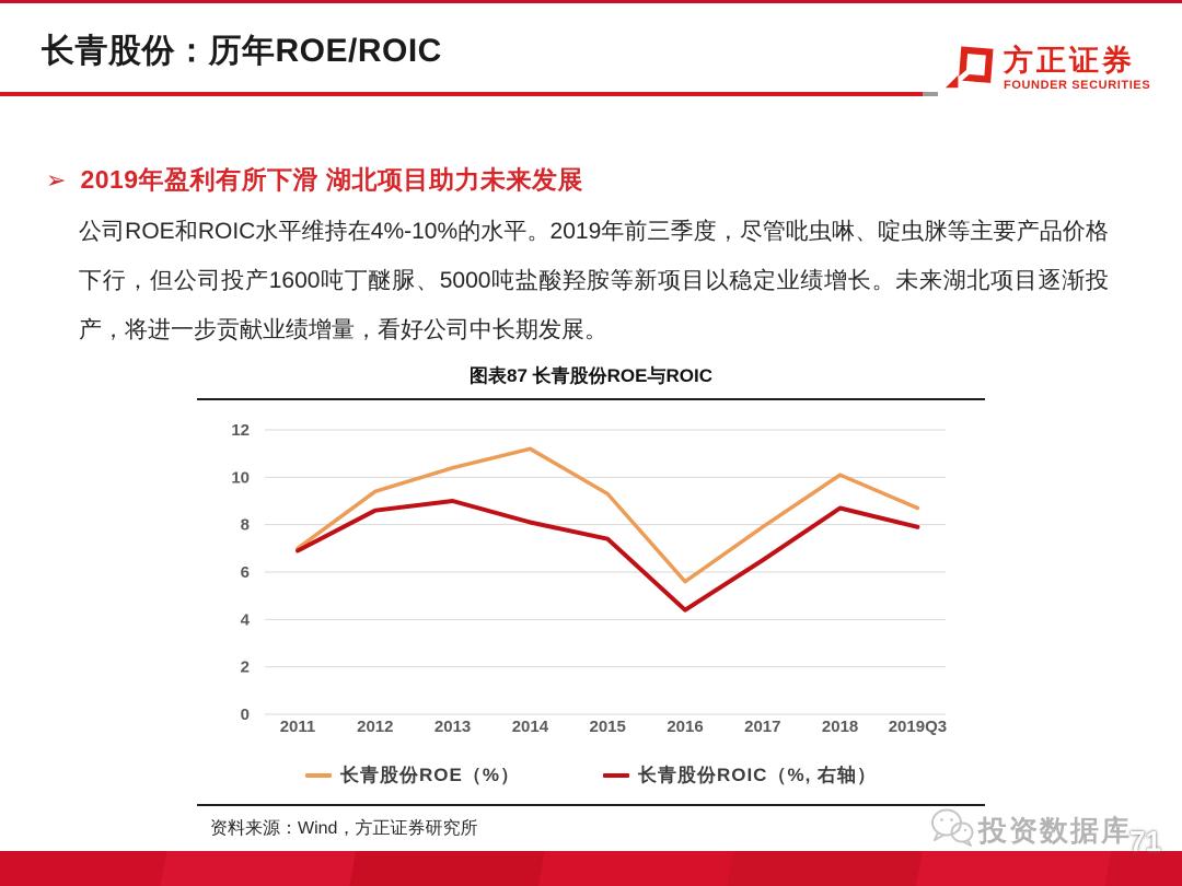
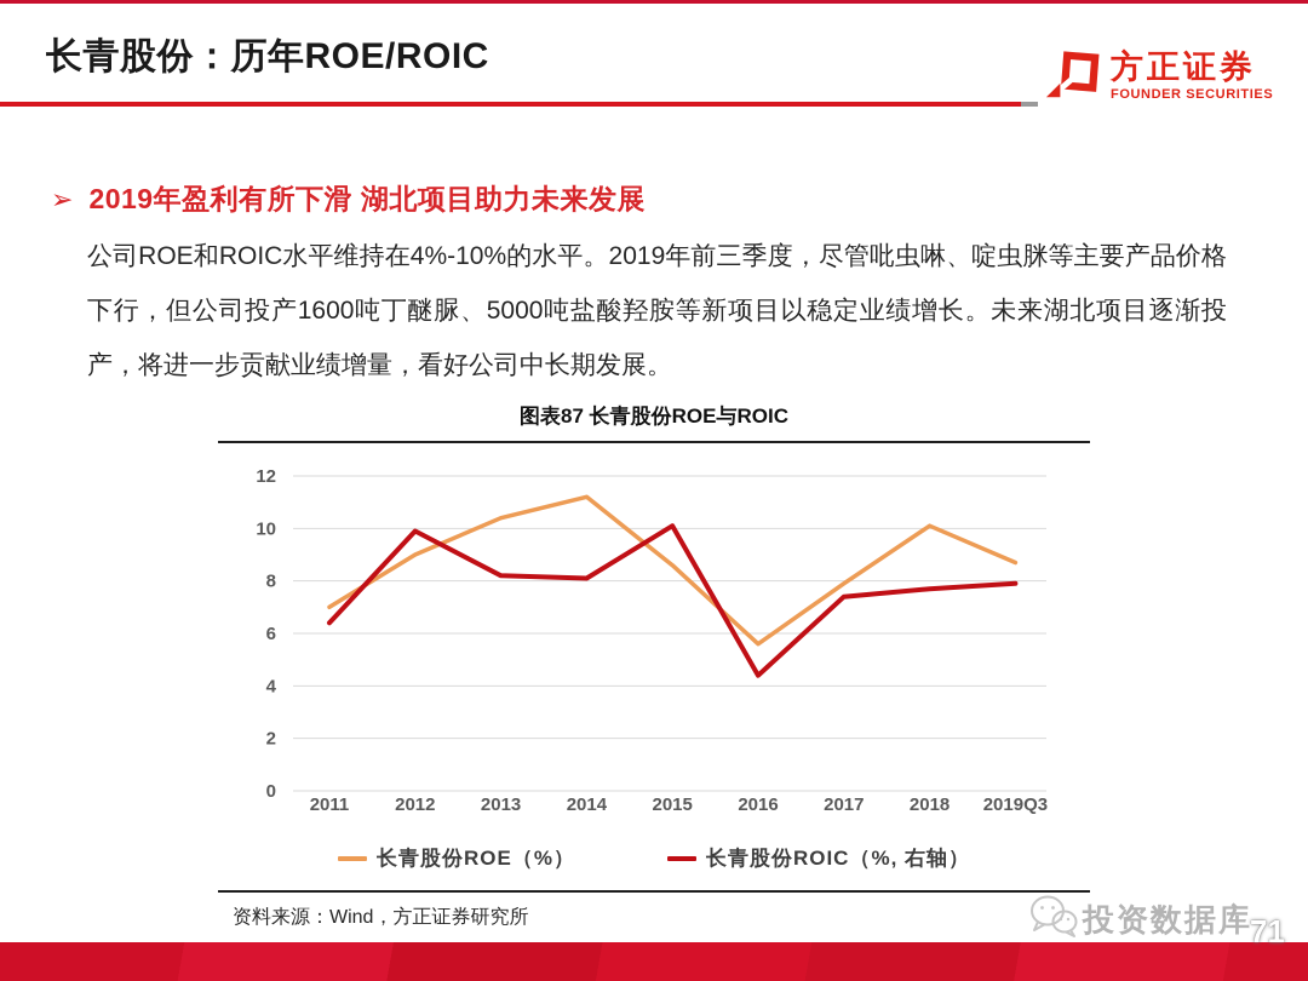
长青股份ROIC（%, 右轴）/2011: 6.9 -> 6.4
长青股份ROE（%）/2012: 9.4 -> 9.0
长青股份ROIC（%, 右轴）/2012: 8.6 -> 9.9
长青股份ROIC（%, 右轴）/2013: 9.0 -> 8.2
长青股份ROE（%）/2015: 9.3 -> 8.6
长青股份ROIC（%, 右轴）/2015: 7.4 -> 10.1
长青股份ROIC（%, 右轴）/2017: 6.5 -> 7.4
长青股份ROIC（%, 右轴）/2018: 8.7 -> 7.7
